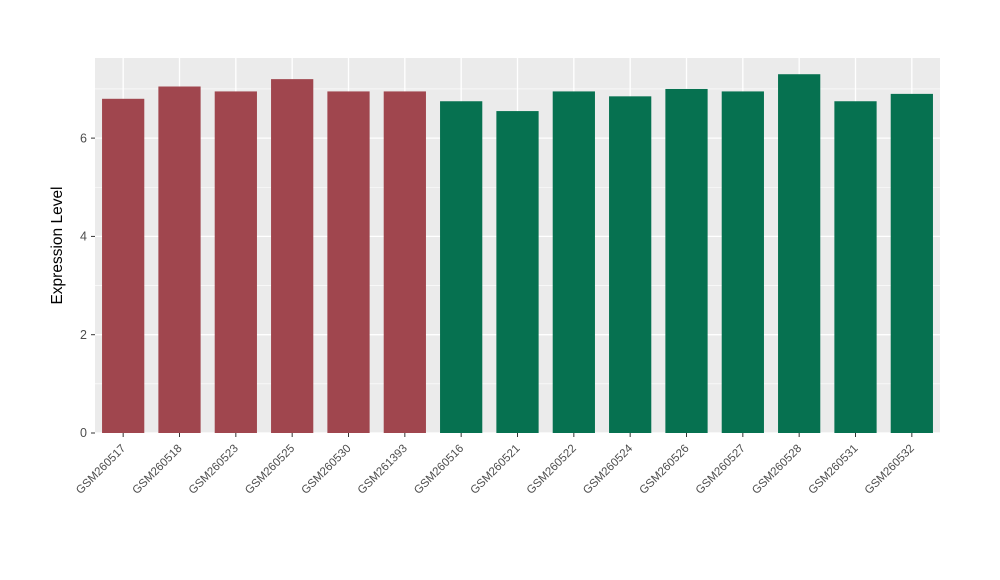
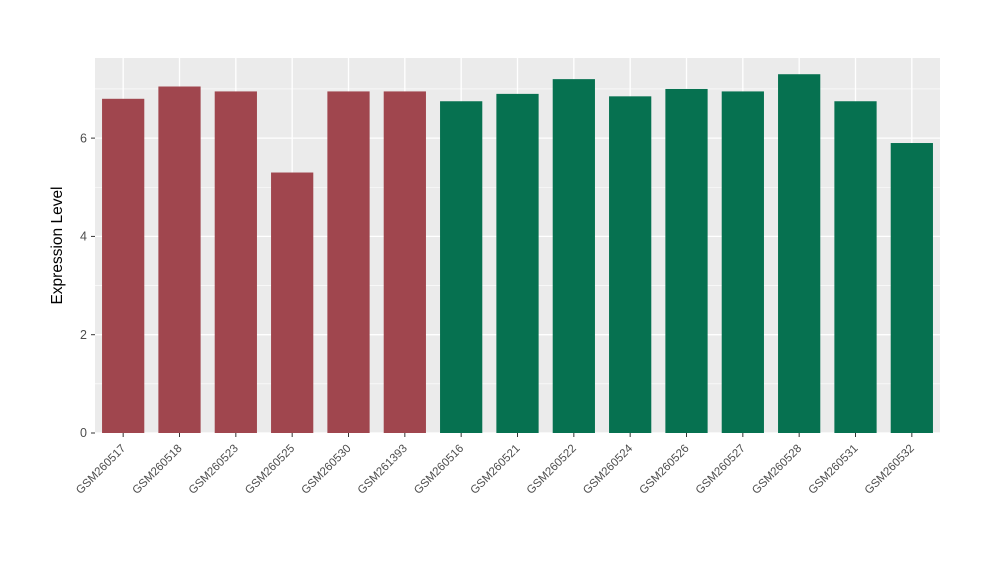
GSM260525: 7.2 -> 5.3
GSM260521: 6.5 -> 6.9
GSM260522: 7.0 -> 7.2
GSM260532: 6.9 -> 5.9
